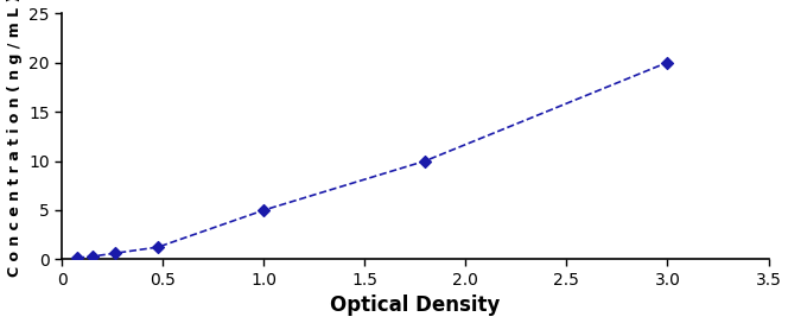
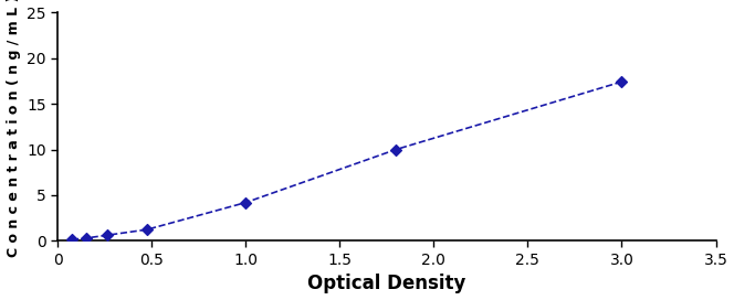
1.0: 5.0 -> 4.2
3.0: 20.0 -> 17.4
